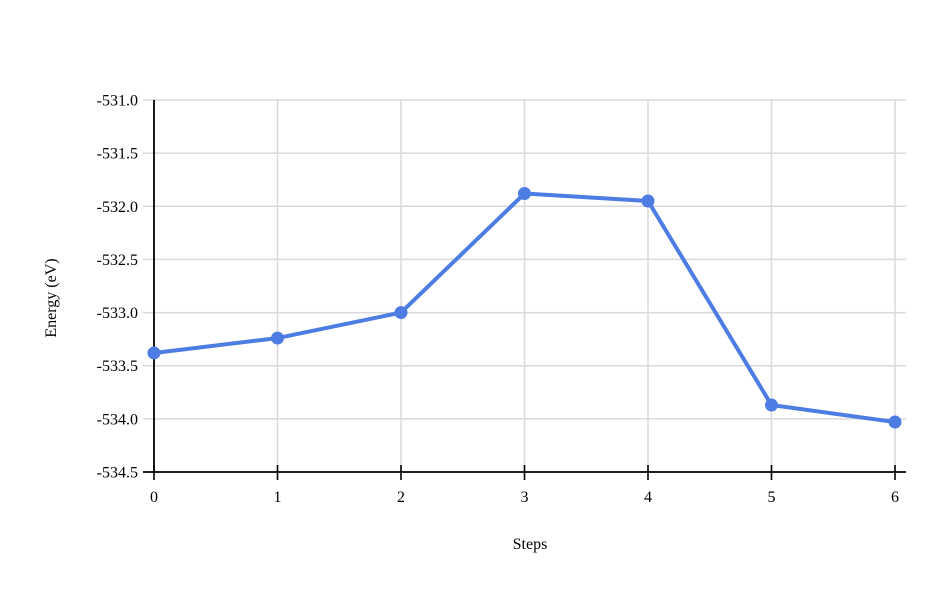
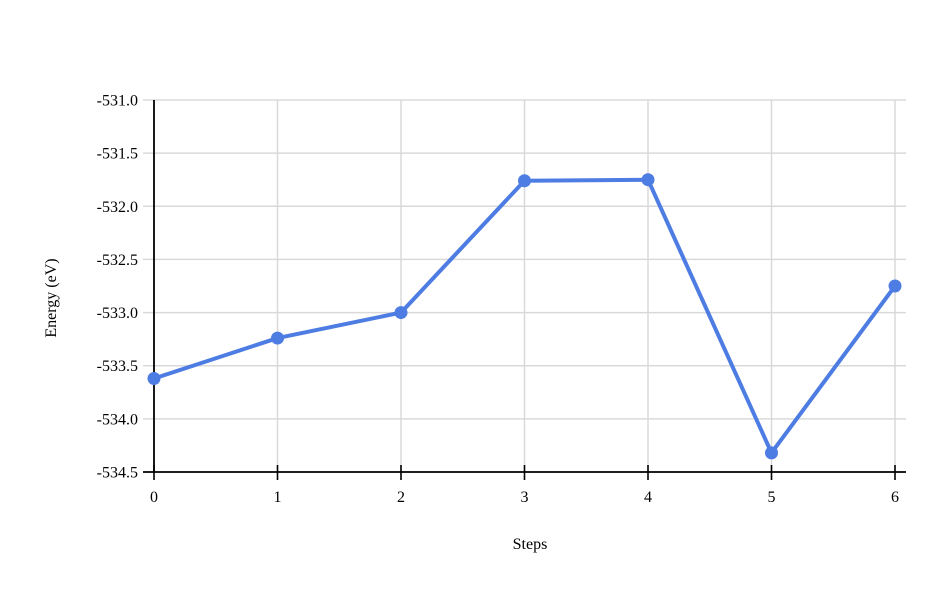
0: -533.38 -> -533.62
3: -531.88 -> -531.76
4: -531.95 -> -531.75
5: -533.87 -> -534.32
6: -534.03 -> -532.75
